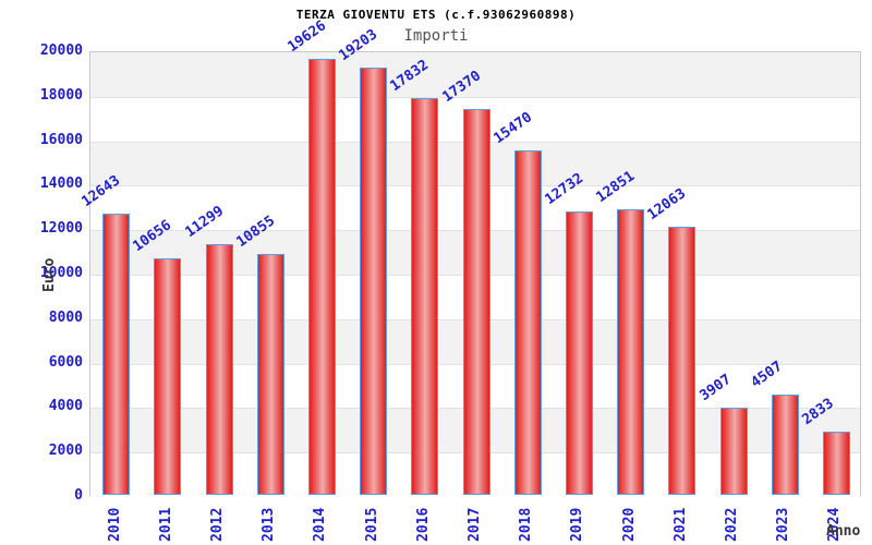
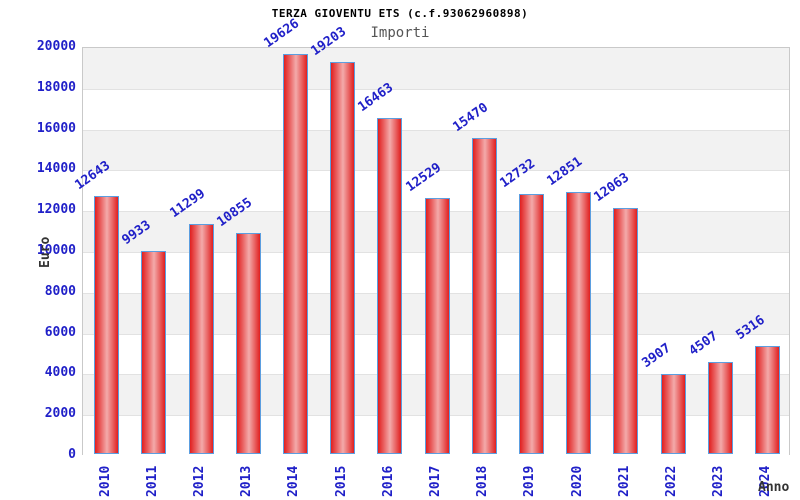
2011: 10656 -> 9933
2016: 17832 -> 16463
2017: 17370 -> 12529
2024: 2833 -> 5316
